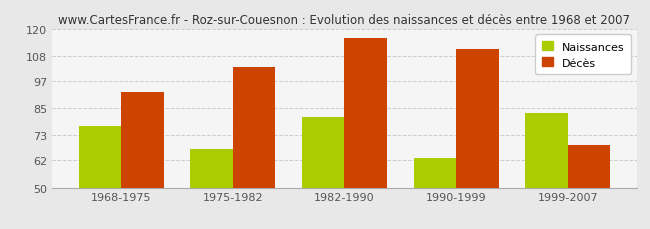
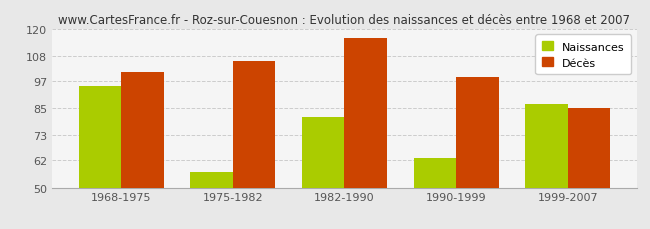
Naissances/1968-1975: 77 -> 95
Décès/1968-1975: 92 -> 101
Naissances/1975-1982: 67 -> 57
Décès/1975-1982: 103 -> 106
Décès/1990-1999: 111 -> 99
Naissances/1999-2007: 83 -> 87
Décès/1999-2007: 69 -> 85
